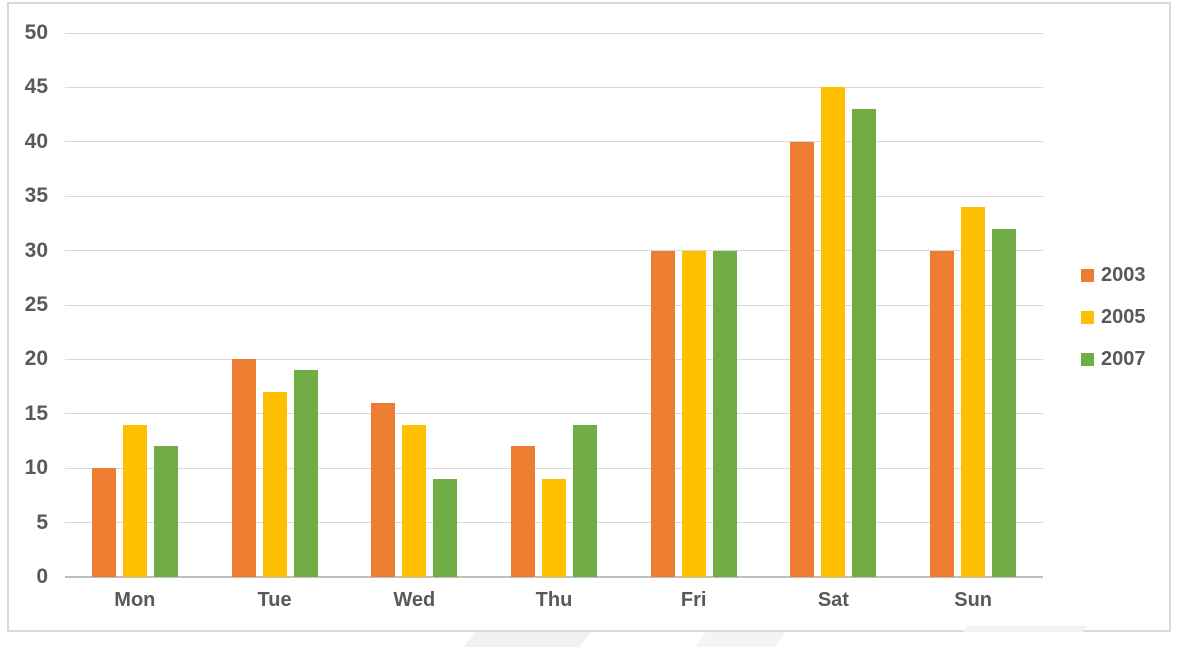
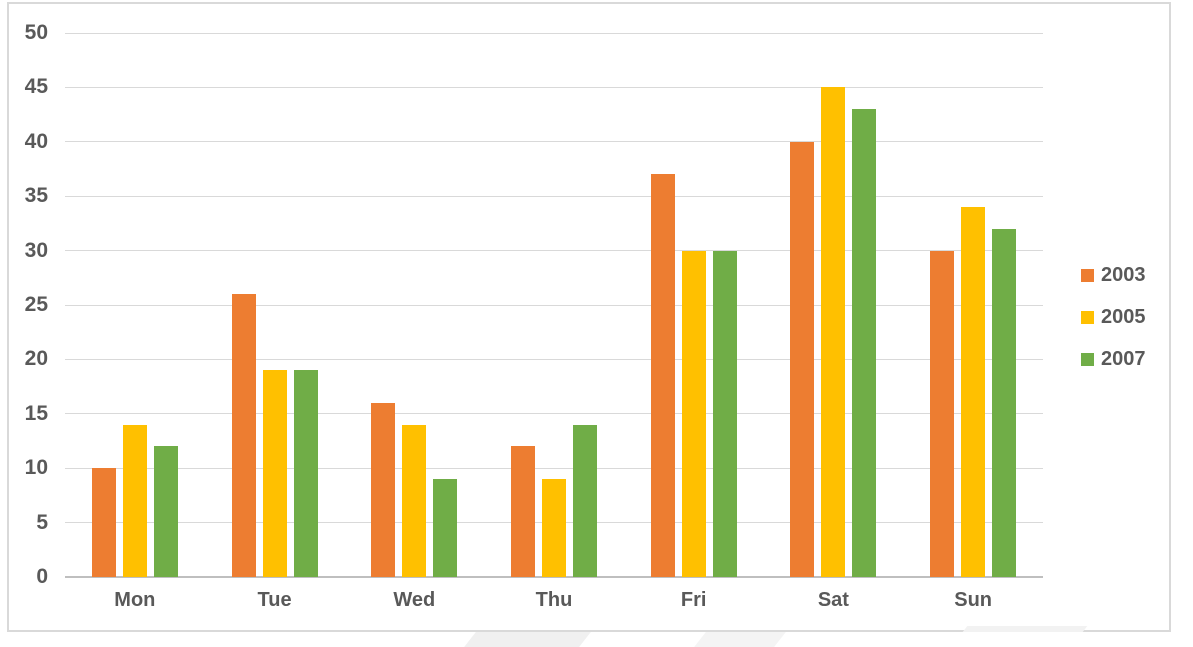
2003/Tue: 20 -> 26
2005/Tue: 17 -> 19
2003/Fri: 30 -> 37
